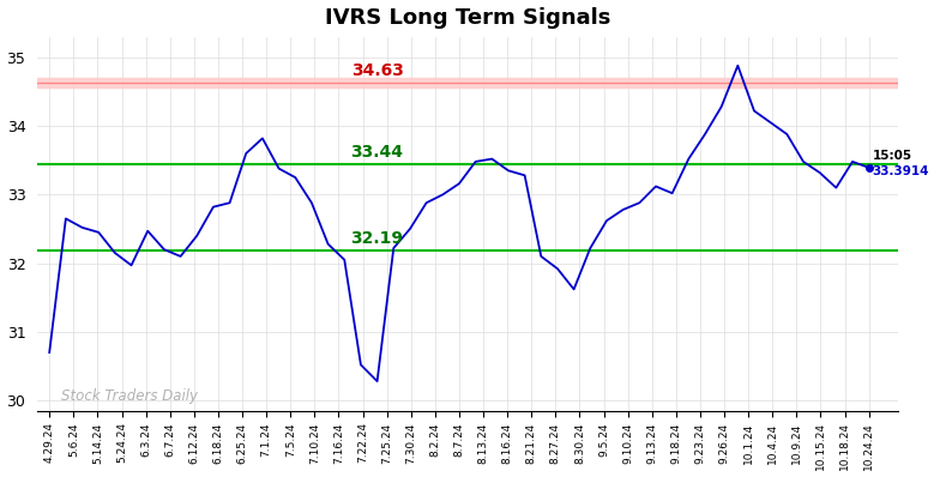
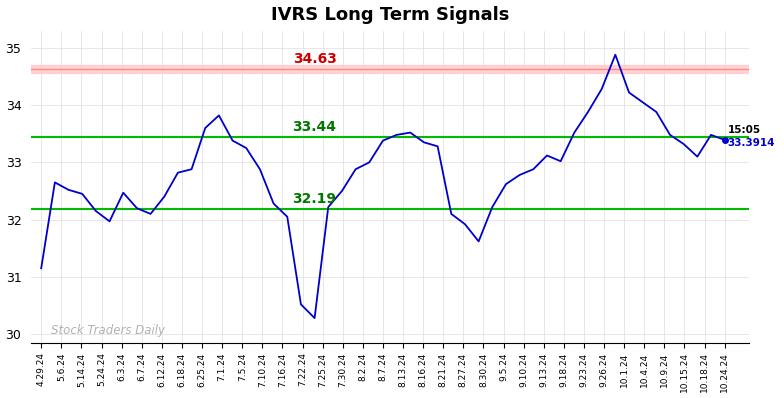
4.29.24: 30.70 -> 31.15
8.7.24: 33.16 -> 33.38
